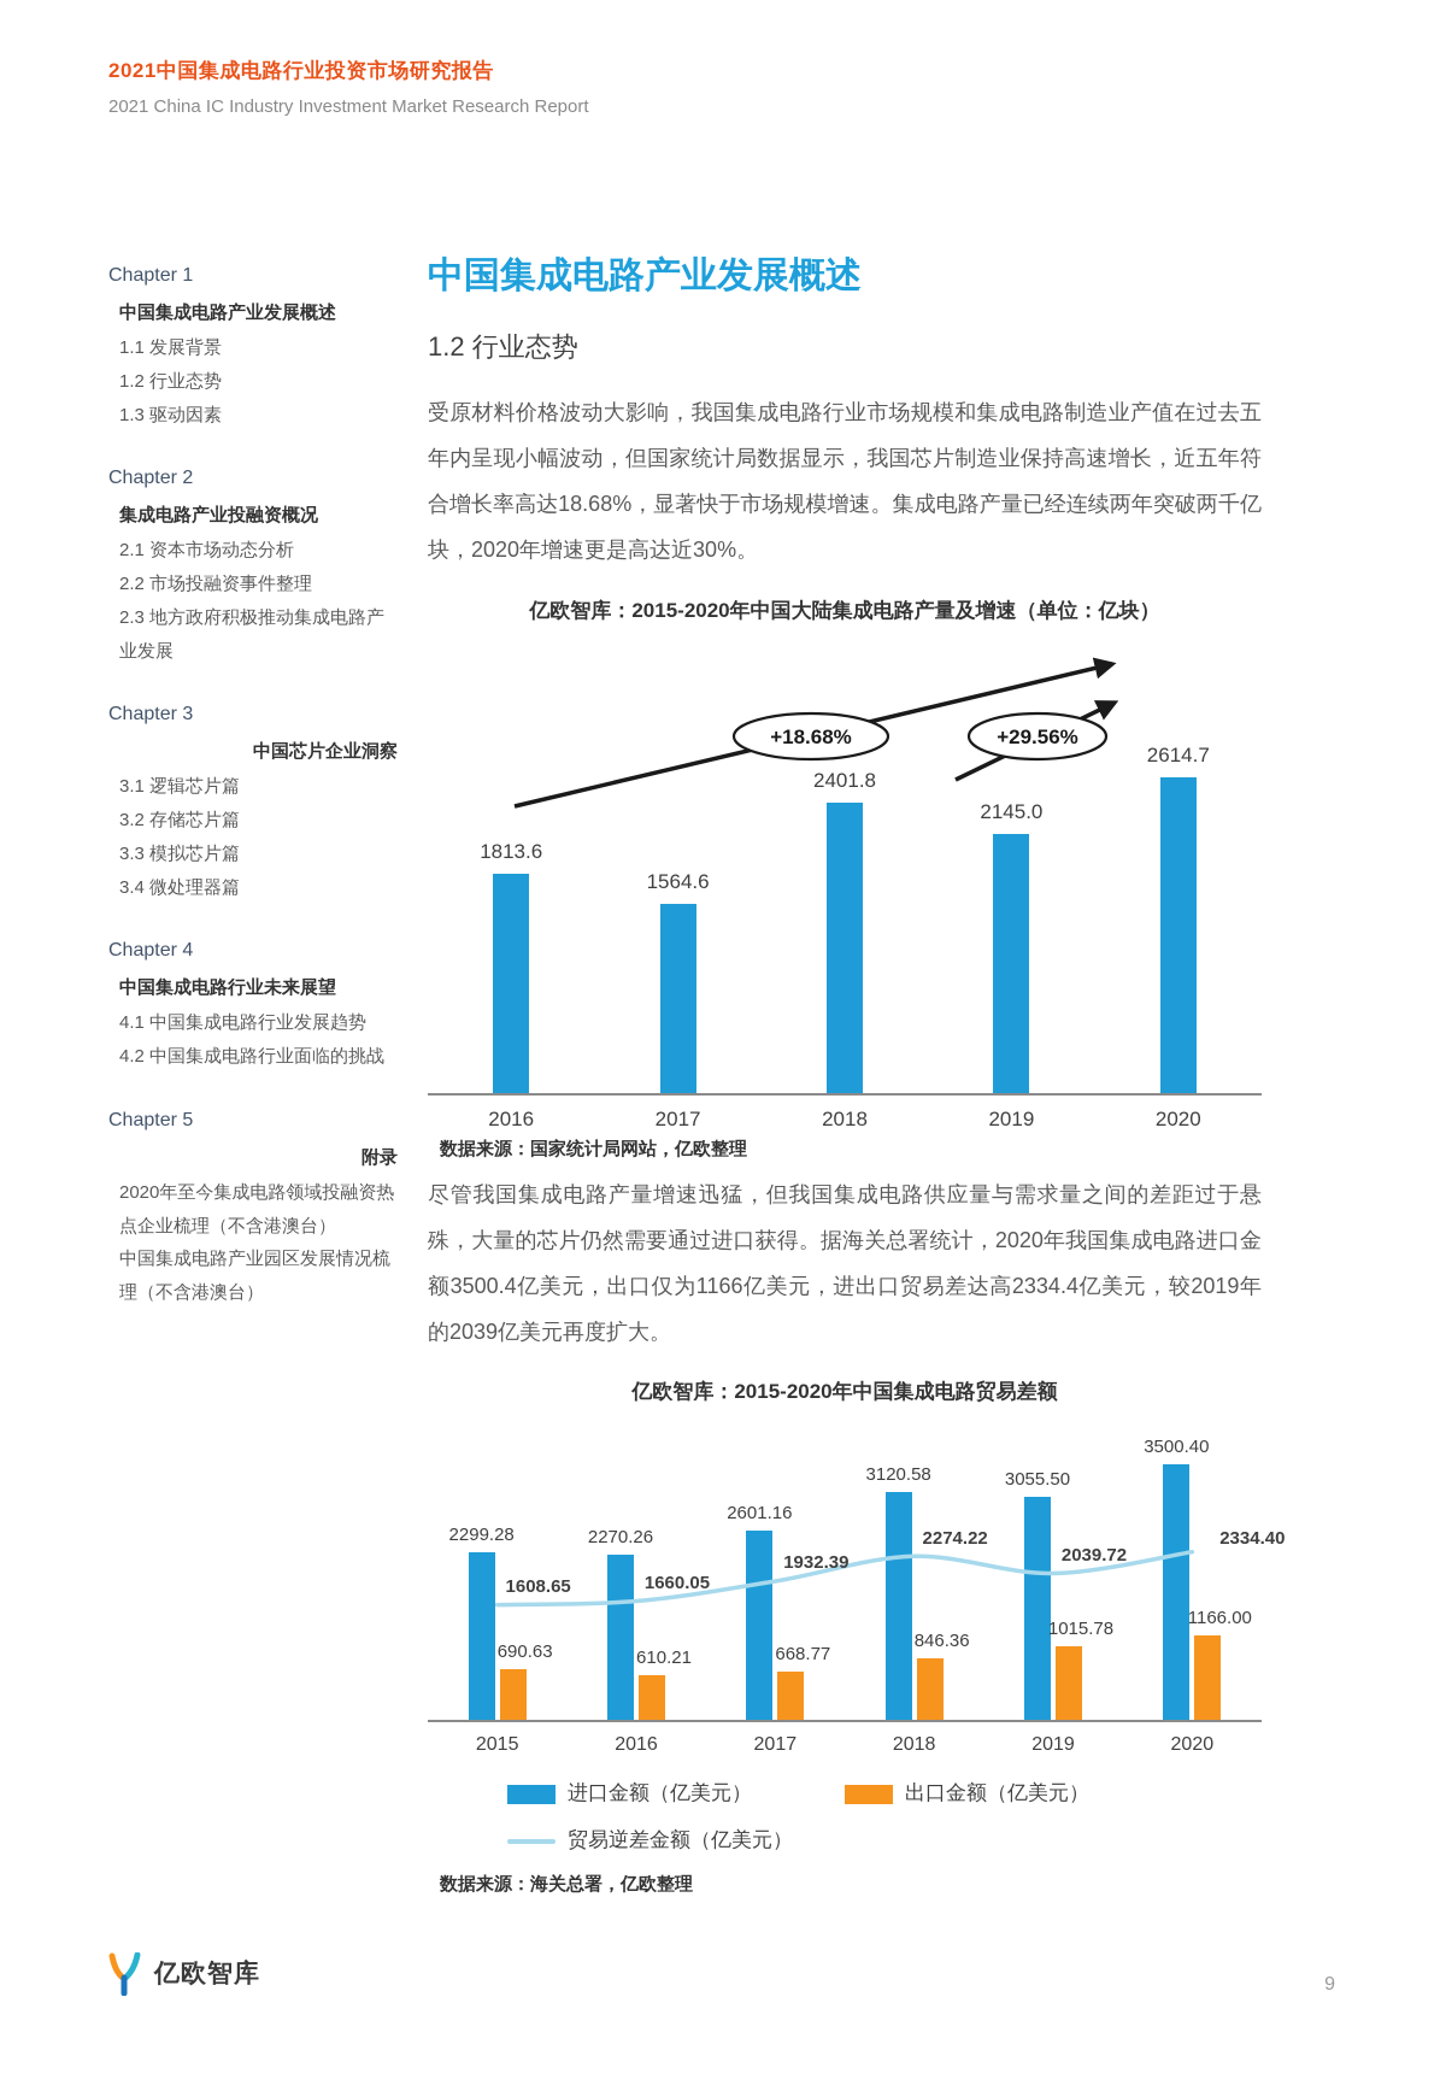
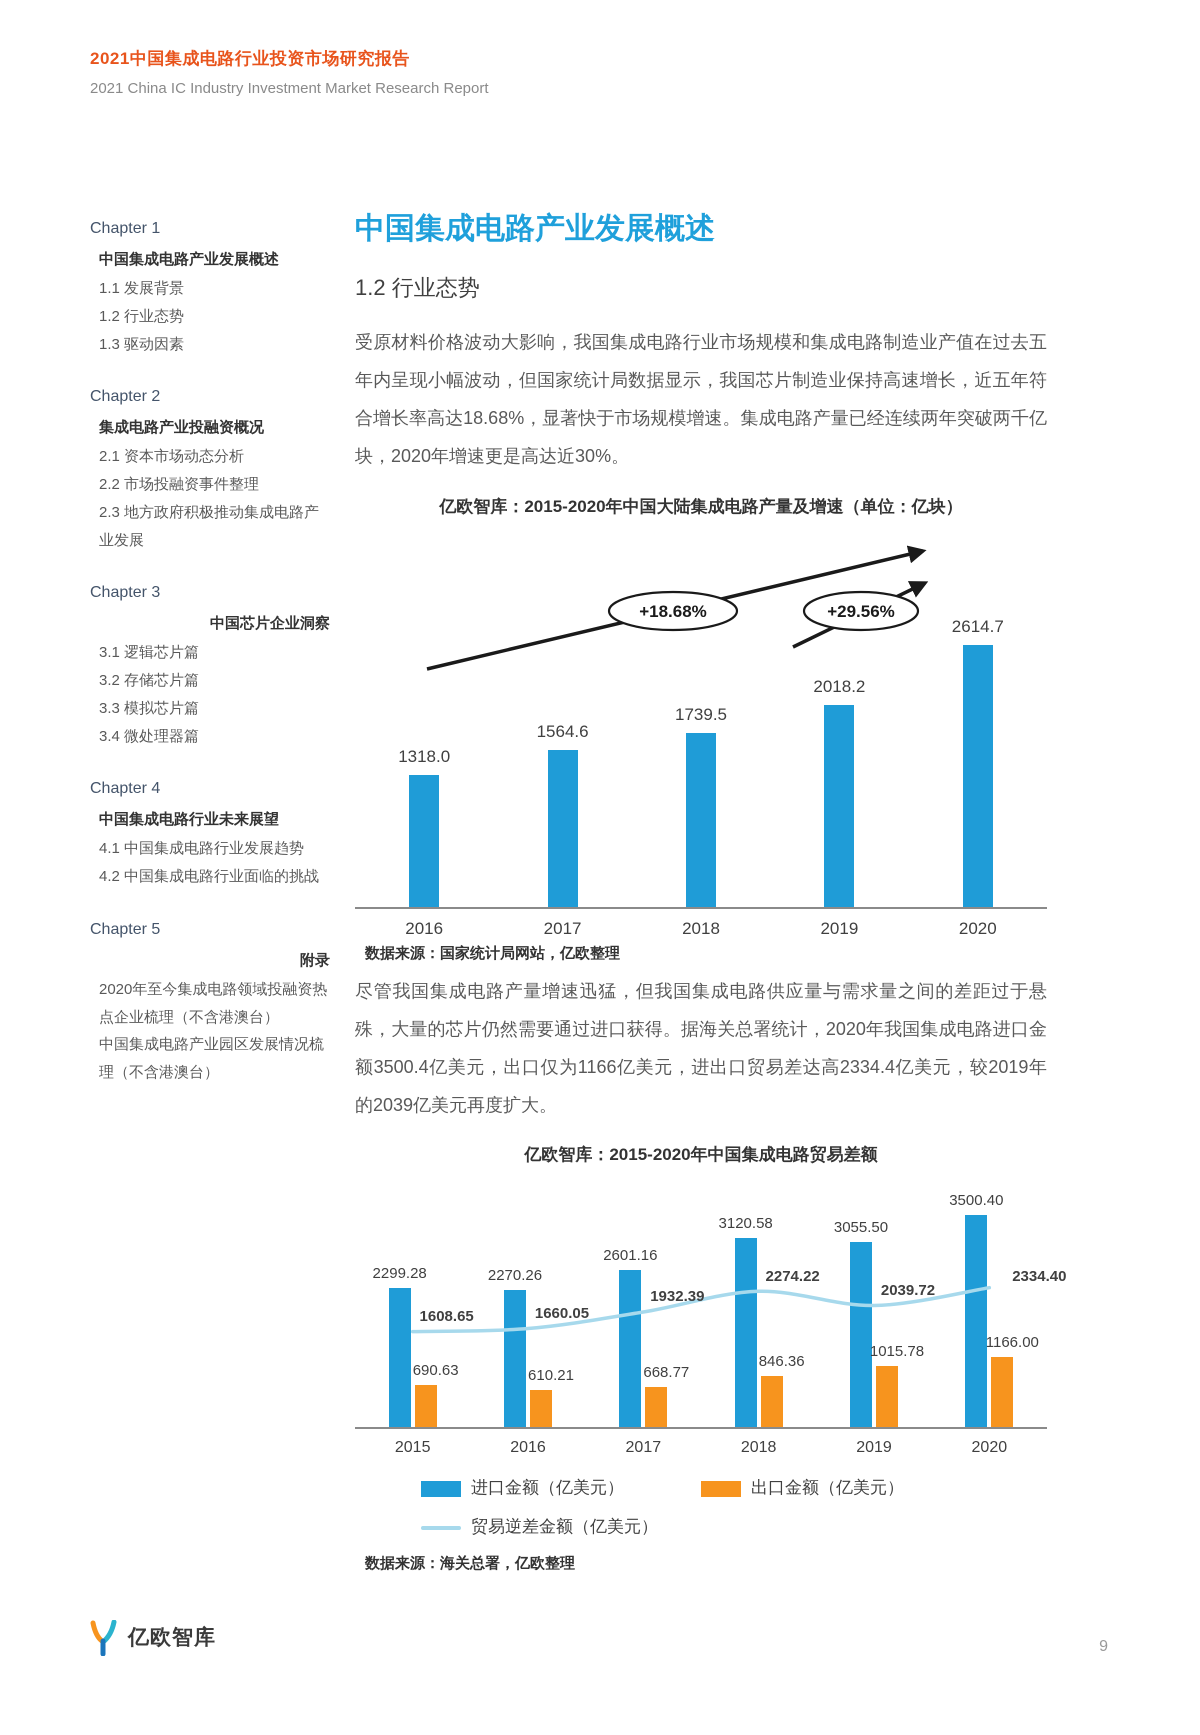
亿欧智库：2015-2020年中国大陆集成电路产量及增速（单位：亿块）/2016: 1813.6 -> 1318.0
亿欧智库：2015-2020年中国大陆集成电路产量及增速（单位：亿块）/2018: 2401.8 -> 1739.5
亿欧智库：2015-2020年中国大陆集成电路产量及增速（单位：亿块）/2019: 2145.0 -> 2018.2
